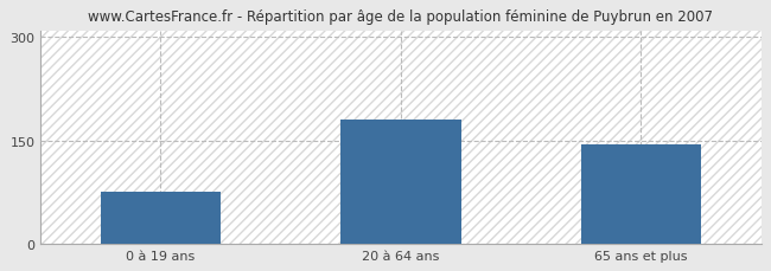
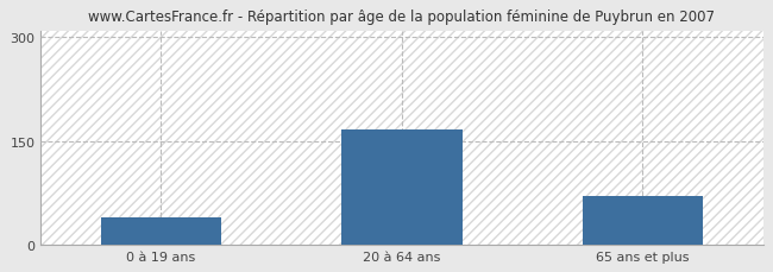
0 à 19 ans: 75 -> 40
20 à 64 ans: 180 -> 166
65 ans et plus: 145 -> 70
